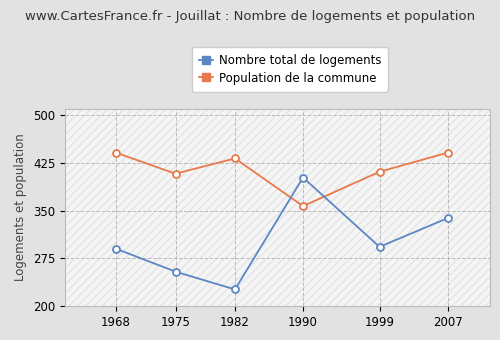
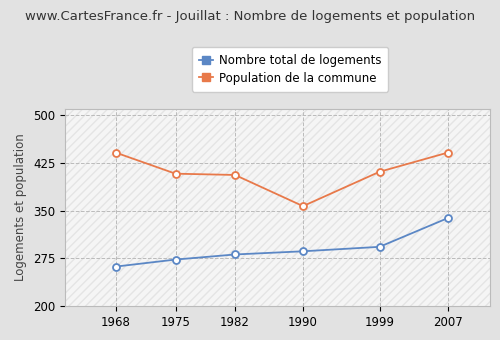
Nombre total de logements/1968: 290 -> 262
Nombre total de logements/1975: 254 -> 273
Nombre total de logements/1982: 226 -> 281
Population de la commune/1982: 432 -> 406
Nombre total de logements/1990: 402 -> 286
